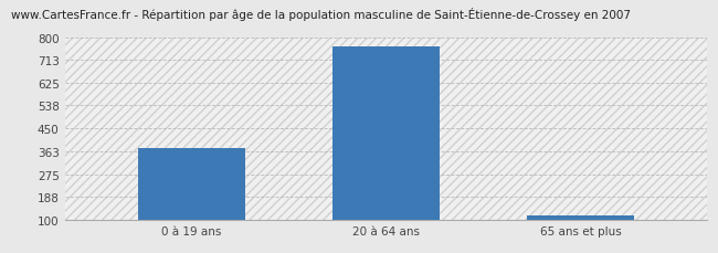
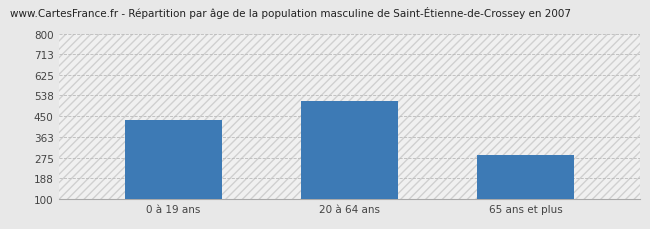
0 à 19 ans: 375 -> 435
20 à 64 ans: 762 -> 515
65 ans et plus: 118 -> 285
